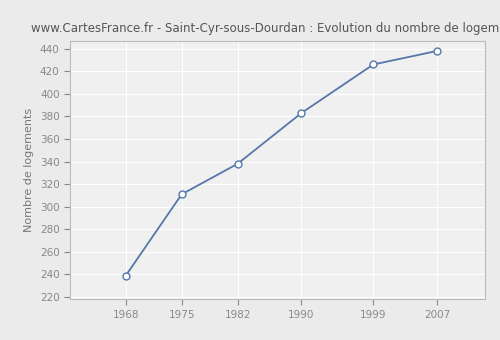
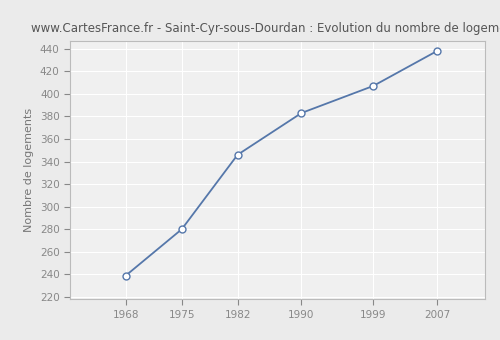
1975: 311 -> 280
1982: 338 -> 346
1999: 426 -> 407
